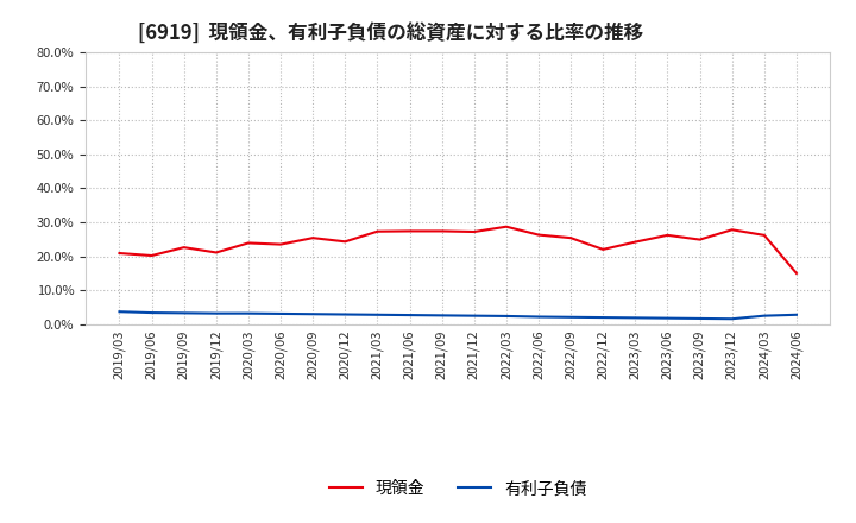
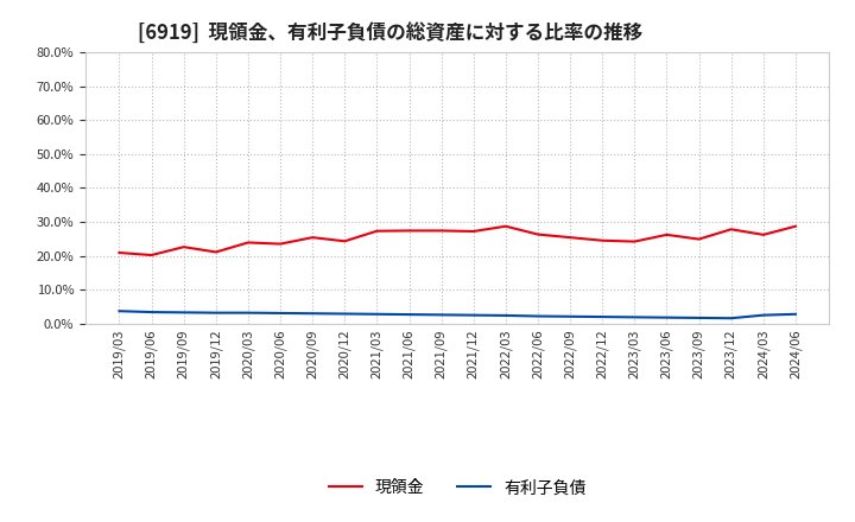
現領金/2022/12: 22.0% -> 24.5%
現領金/2024/06: 15.0% -> 28.7%
